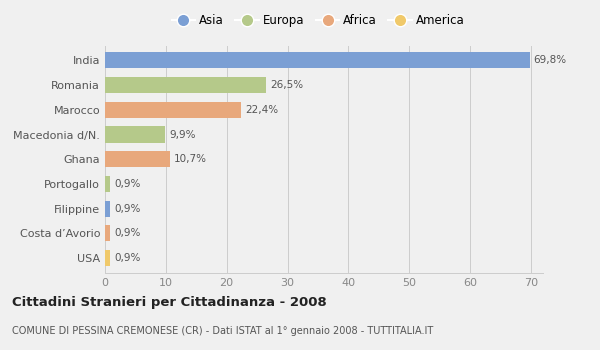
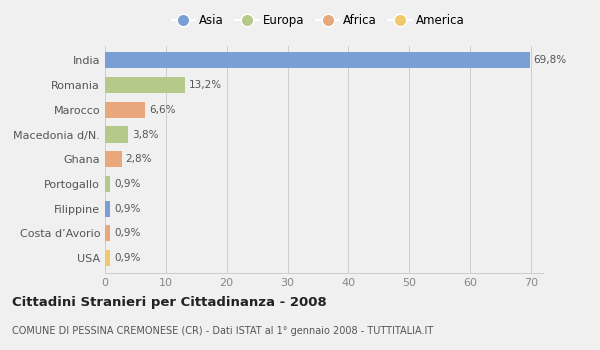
Romania: 26,5% -> 13,2%
Marocco: 22,4% -> 6,6%
Macedonia d/N.: 9,9% -> 3,8%
Ghana: 10,7% -> 2,8%
